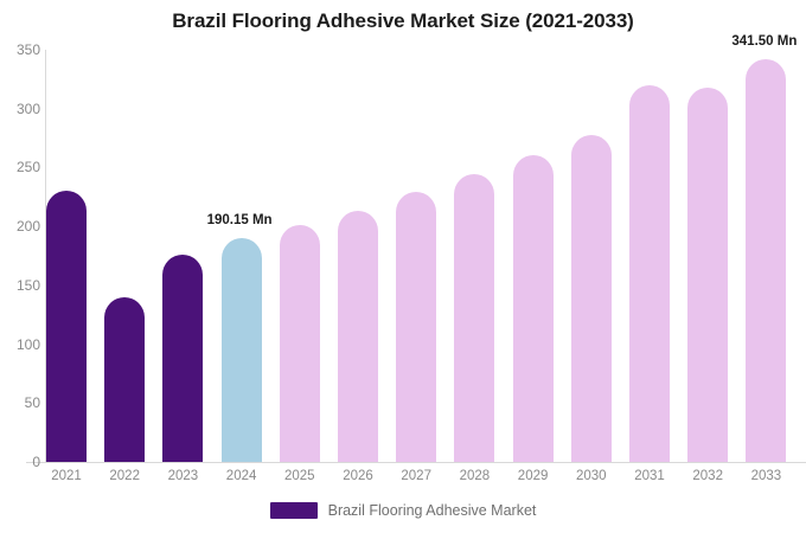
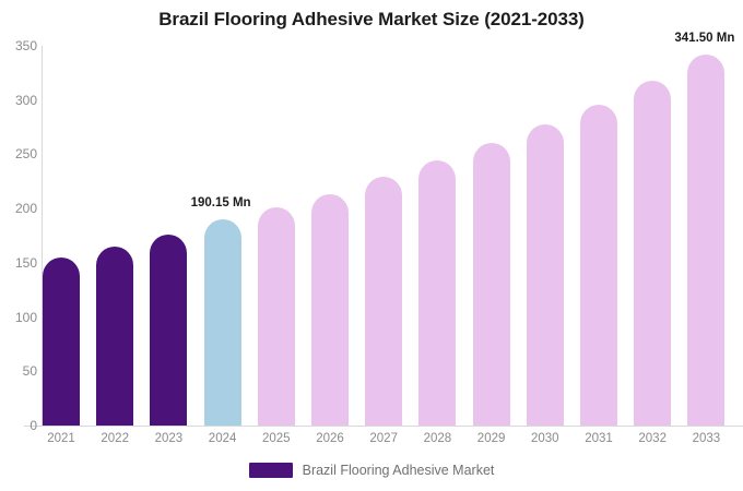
2021: 230 -> 160
2022: 140 -> 160
2031: 320 -> 300
